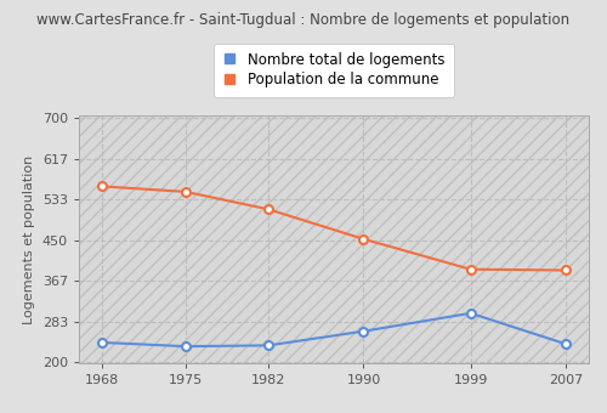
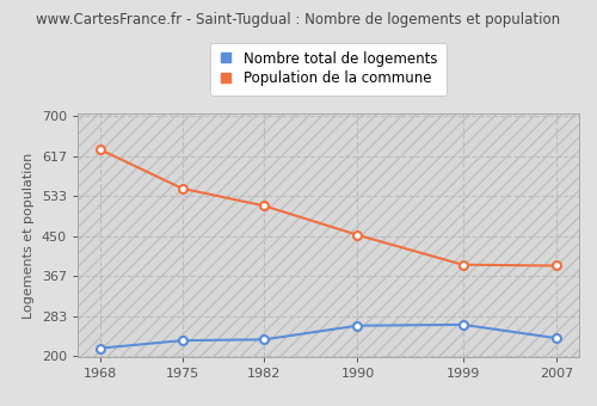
Nombre total de logements/1968: 240 -> 216
Population de la commune/1968: 560 -> 630
Nombre total de logements/1999: 300 -> 265
